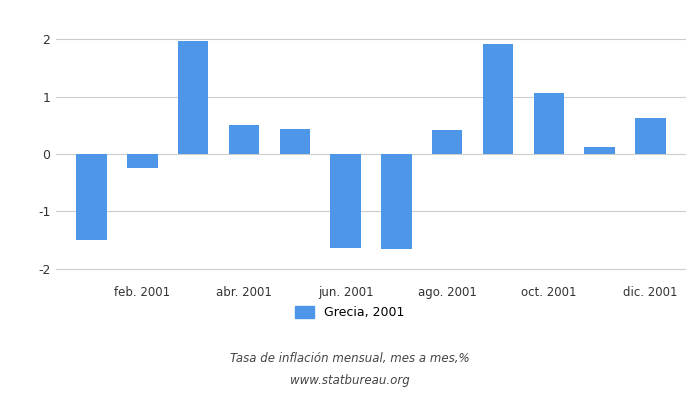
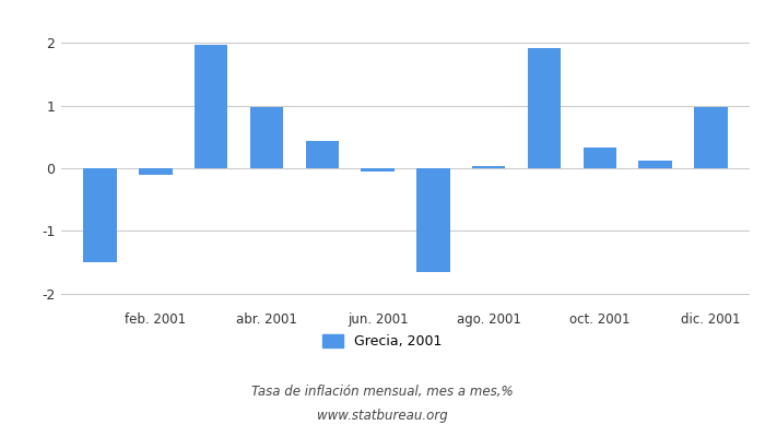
feb. 2001: -0.24 -> -0.10
abr. 2001: 0.50 -> 0.97
jun. 2001: -1.64 -> -0.05
ago. 2001: 0.42 -> 0.03
oct. 2001: 1.06 -> 0.33
dic. 2001: 0.62 -> 0.97
